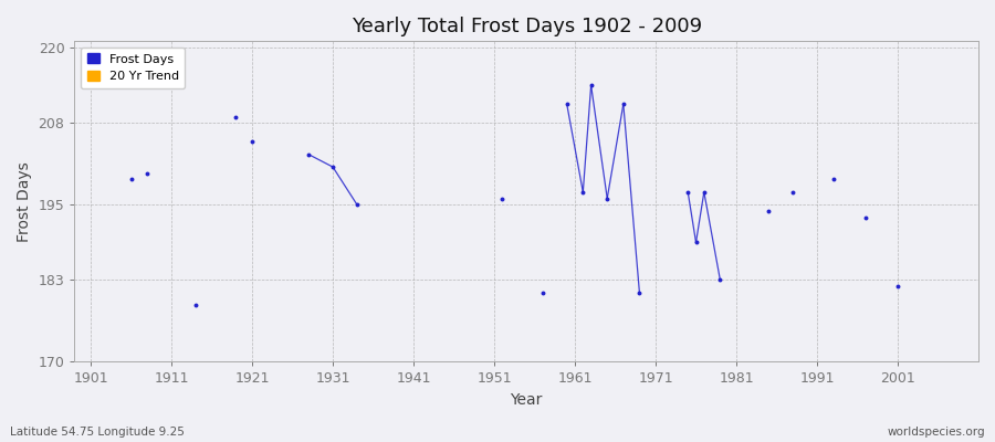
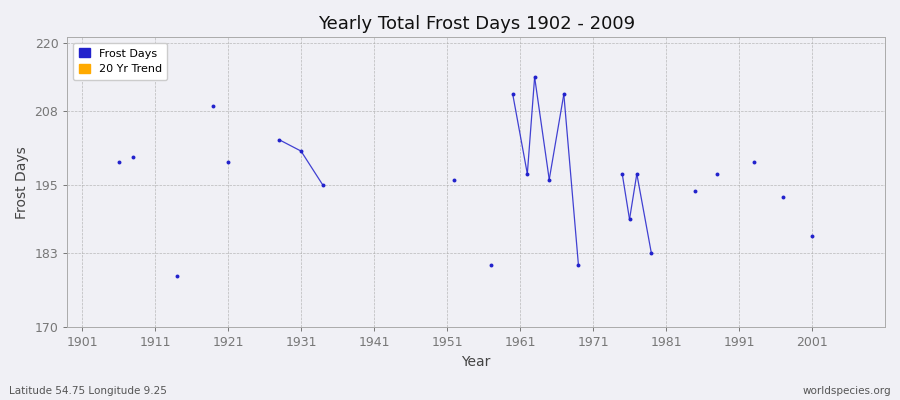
1921: 205 -> 199
2001: 182 -> 186
